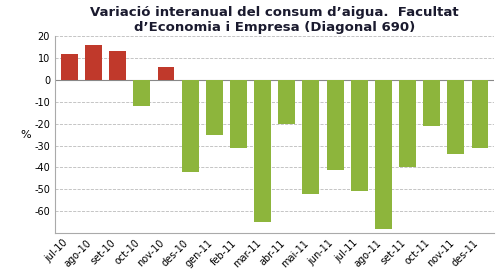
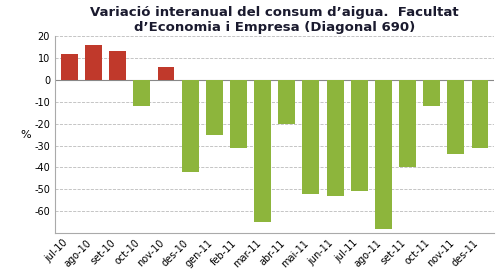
jun-11: -41 -> -53
oct-11: -21 -> -12
